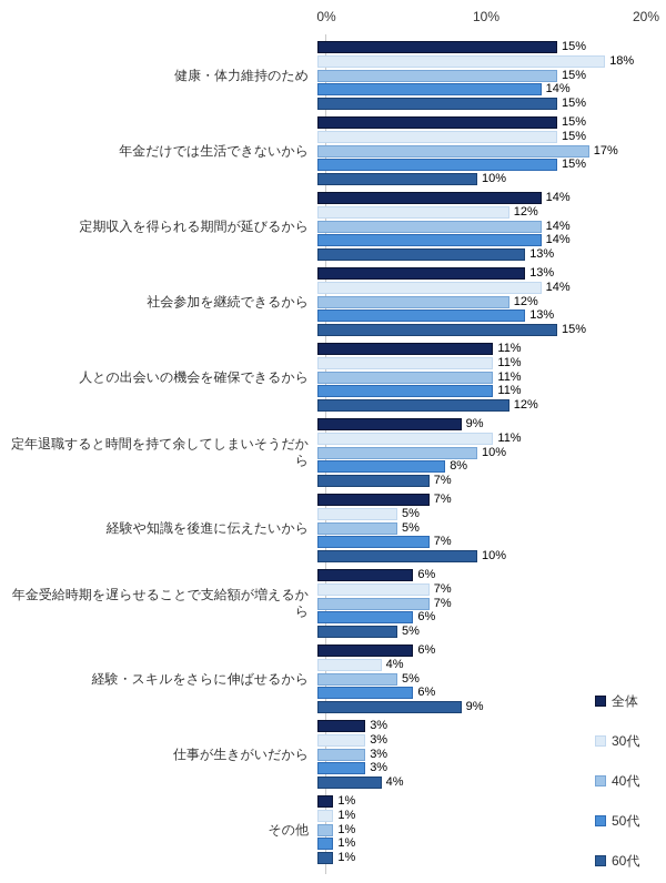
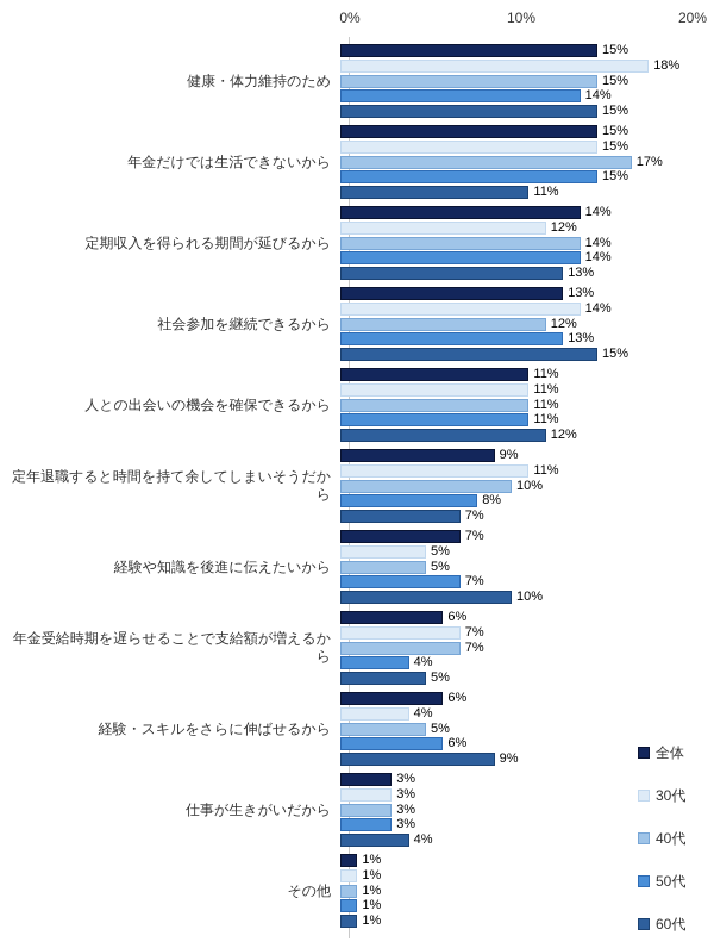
60代/年金だけでは生活できないから: 10% -> 11%
50代/年金受給時期を遅らせることで支給額が増えるから: 6% -> 4%
